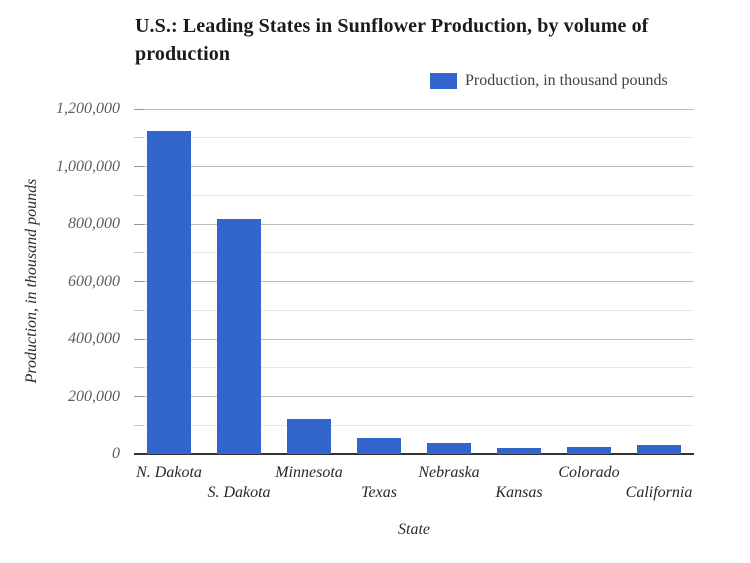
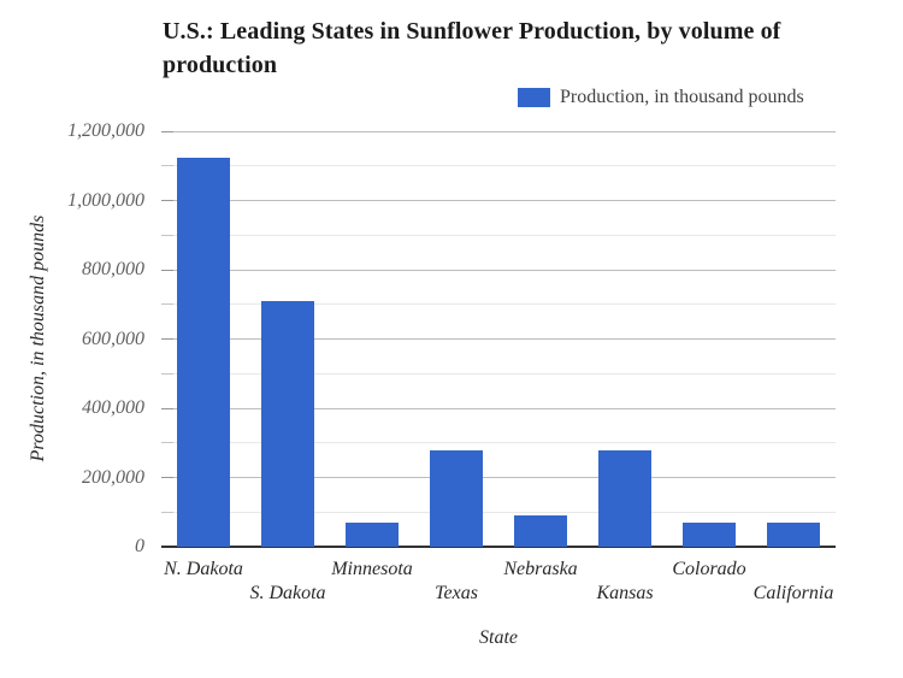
S. Dakota: 820000 -> 710000
Minnesota: 120000 -> 70000
Texas: 60000 -> 280000
Nebraska: 40000 -> 90000
Kansas: 20000 -> 280000
Colorado: 20000 -> 70000
California: 30000 -> 70000
